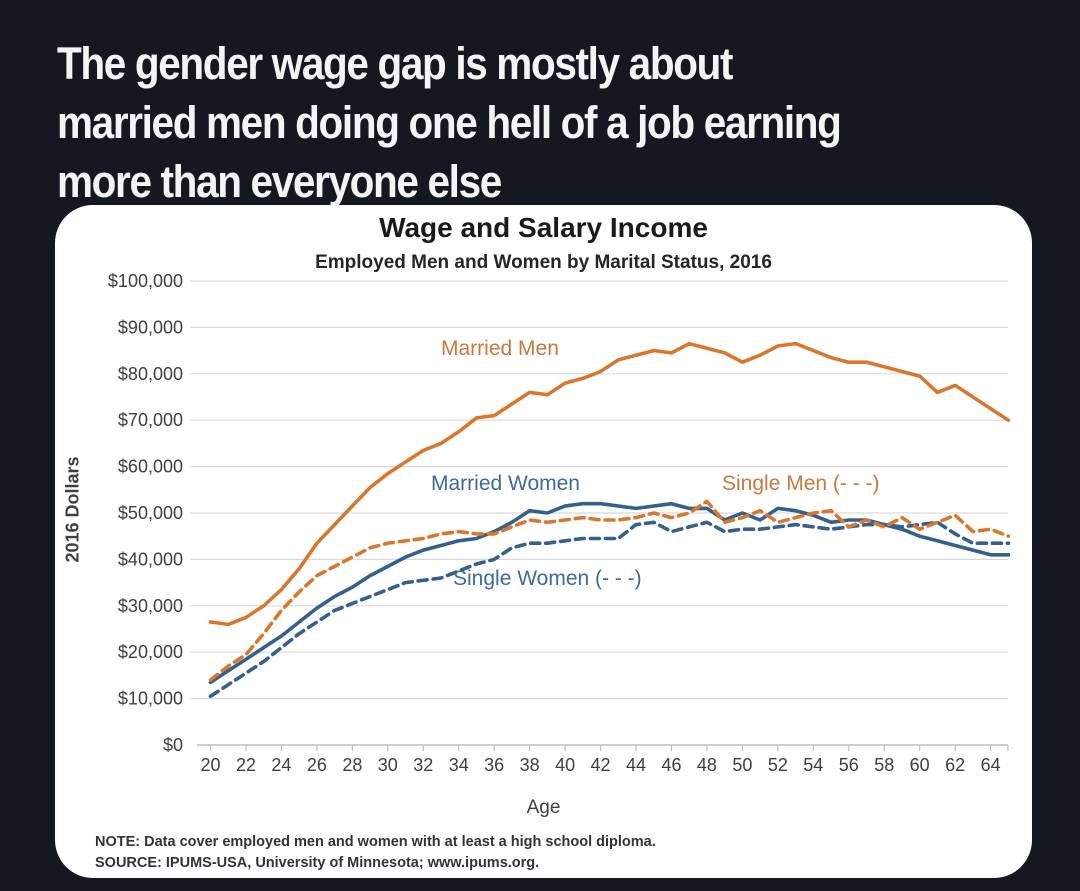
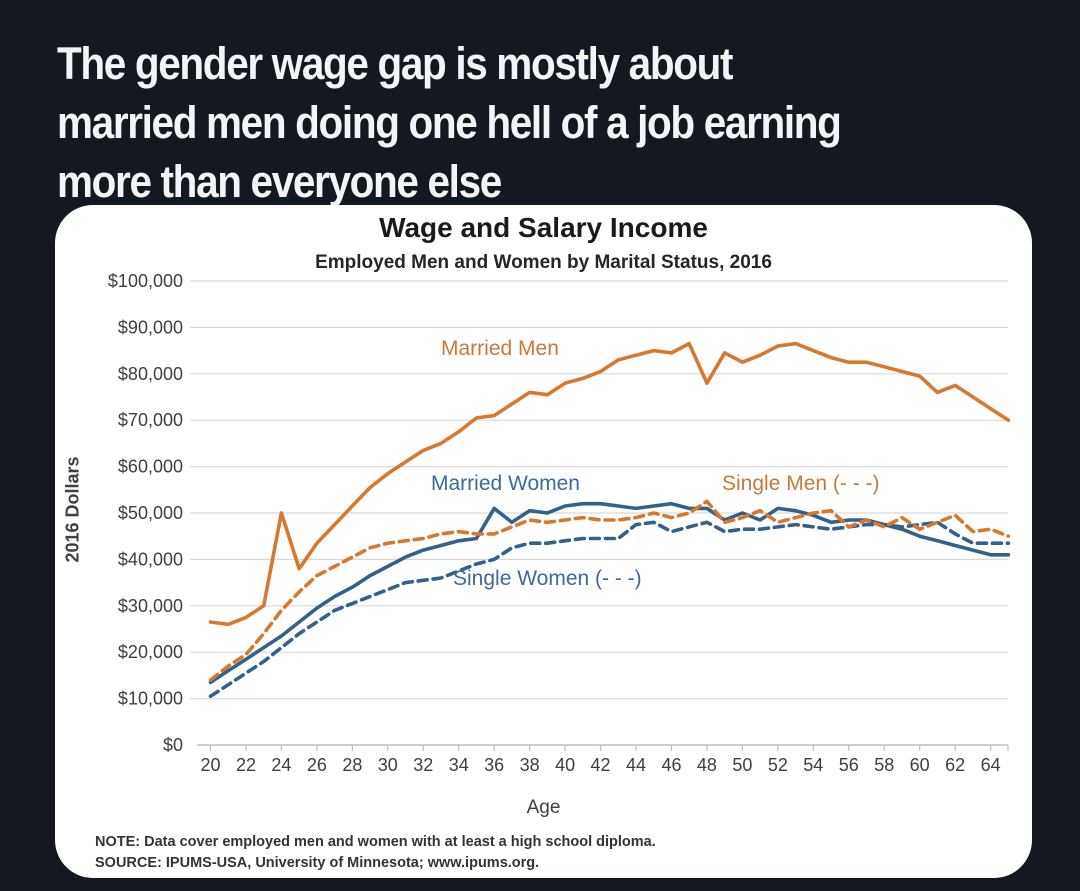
Married Men/24: $34 -> $50
Married Women/36: $46 -> $51
Married Men/48: $86 -> $78
